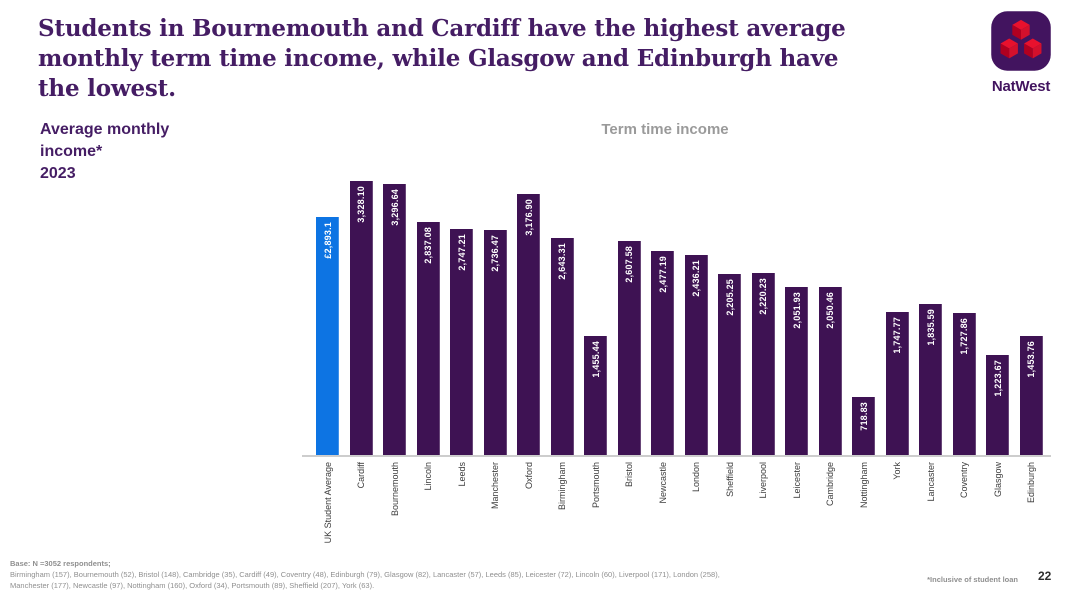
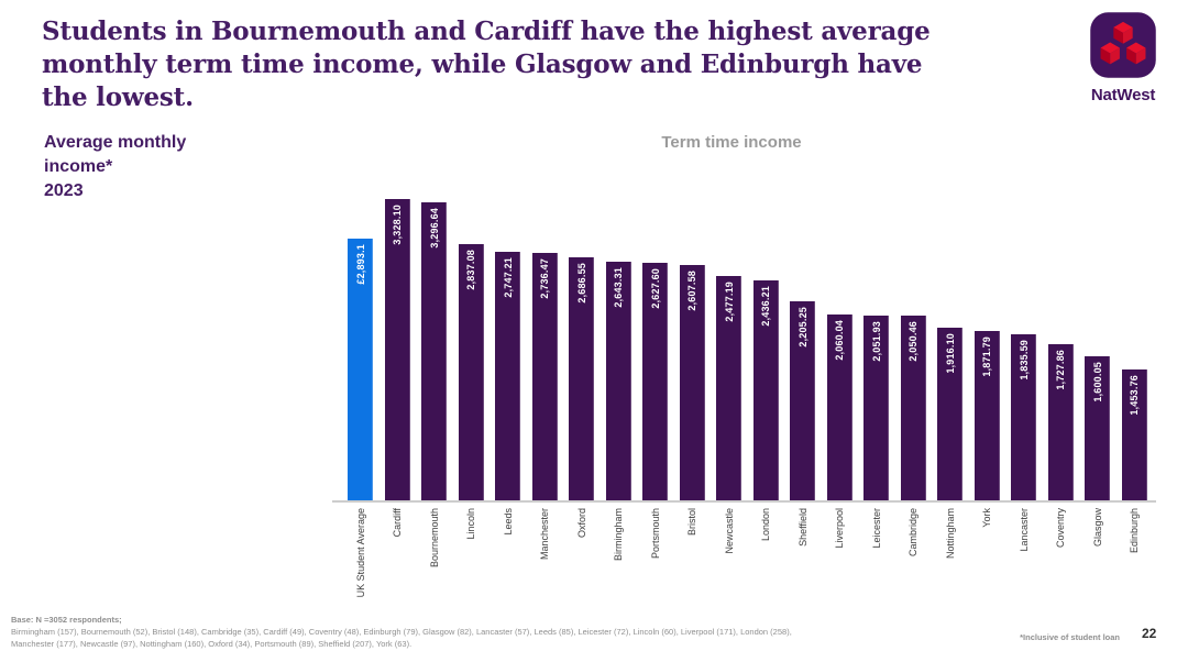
Oxford: 3,176.90 -> 2,686.55
Portsmouth: 1,455.44 -> 2,627.60
Liverpool: 2,220.23 -> 2,060.04
Nottingham: 718.83 -> 1,916.10
York: 1,747.77 -> 1,871.79
Glasgow: 1,223.67 -> 1,600.05
